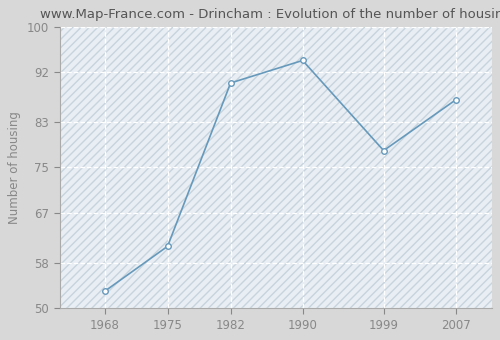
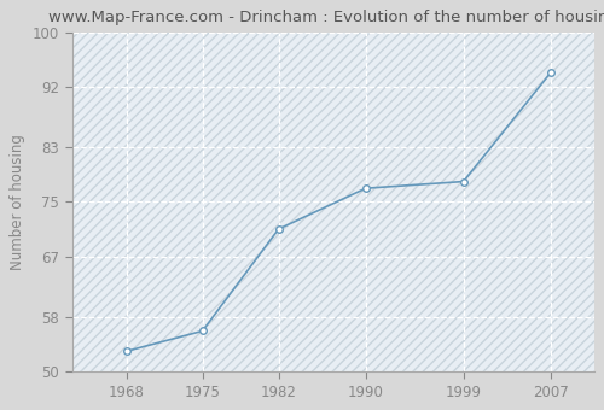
1975: 61 -> 56
1982: 90 -> 71
1990: 94 -> 77
2007: 87 -> 94
